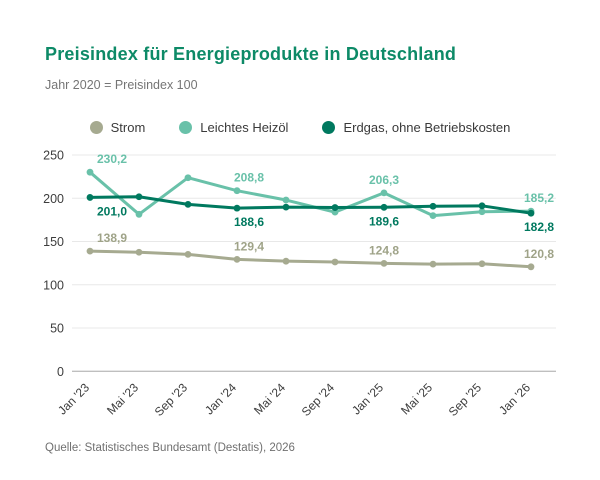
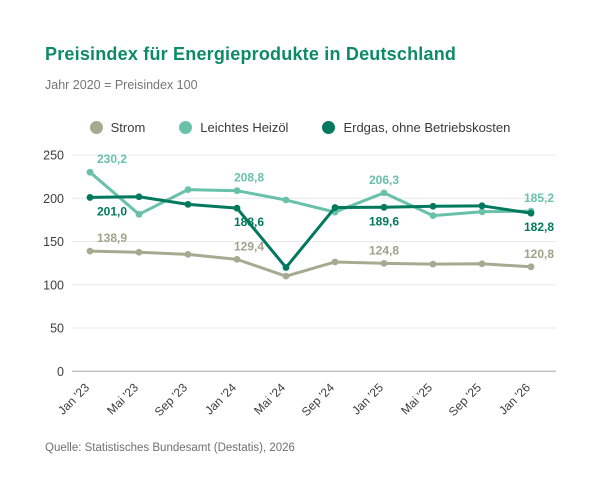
Leichtes Heizöl/Sep '23: 220 -> 210
Strom/Mai '24: 130 -> 110
Erdgas, ohne Betriebskosten/Mai '24: 190 -> 120
